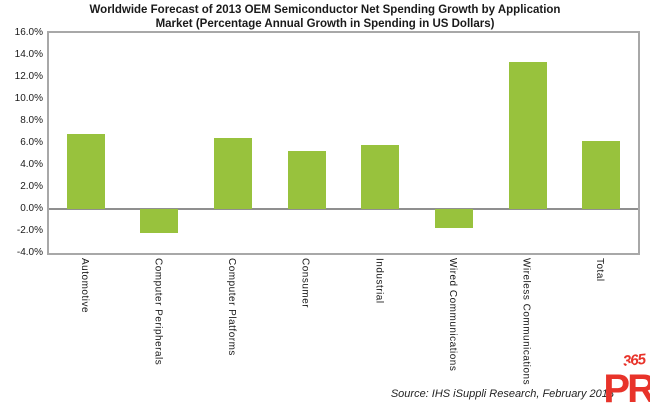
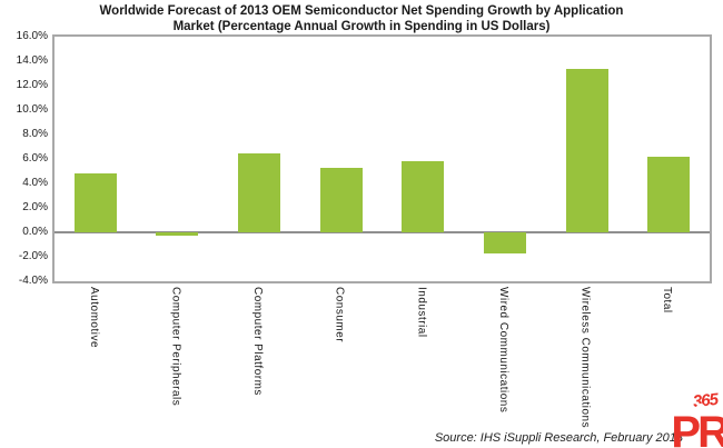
Automotive: 6.8% -> 4.8%
Computer Peripherals: -2.2% -> -0.3%
